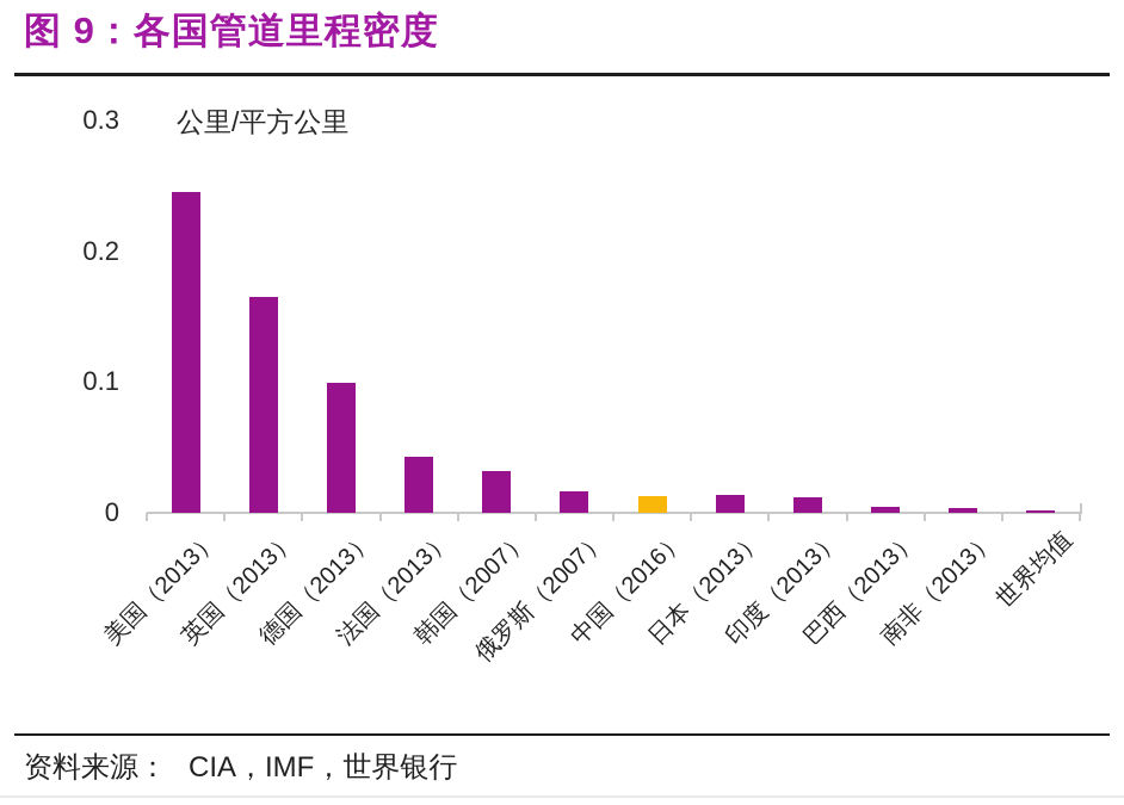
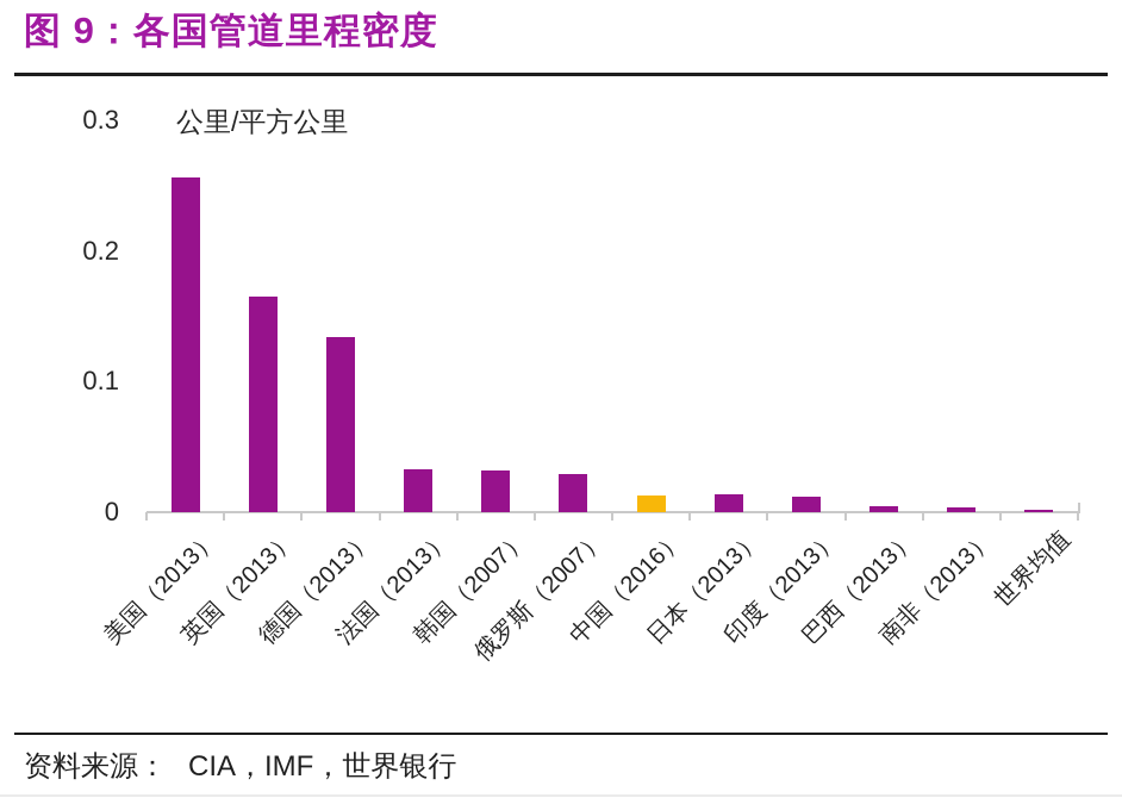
美国（2013）: 0.245 -> 0.256
德国（2013）: 0.099 -> 0.134
法国（2013）: 0.043 -> 0.033
俄罗斯（2007）: 0.016 -> 0.029
